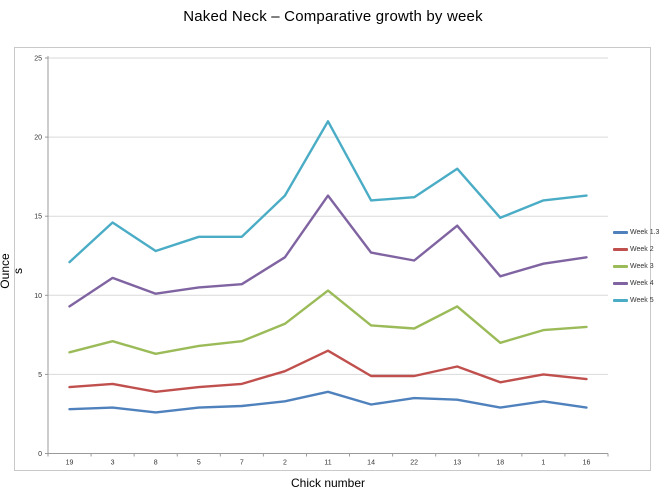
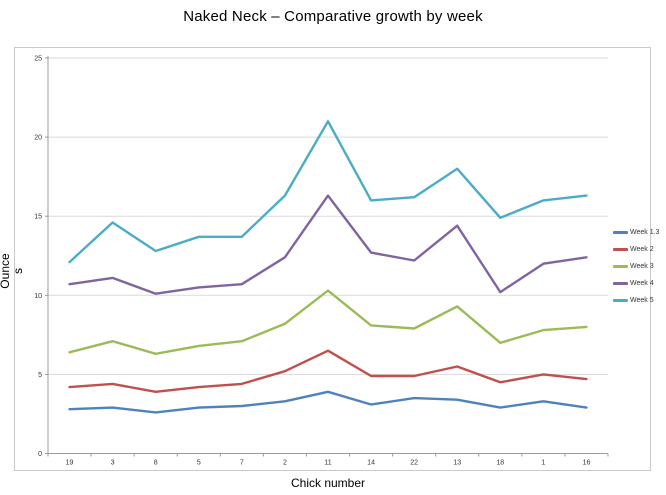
Week 4/19: 9.3 -> 10.7
Week 4/18: 11.2 -> 10.2
